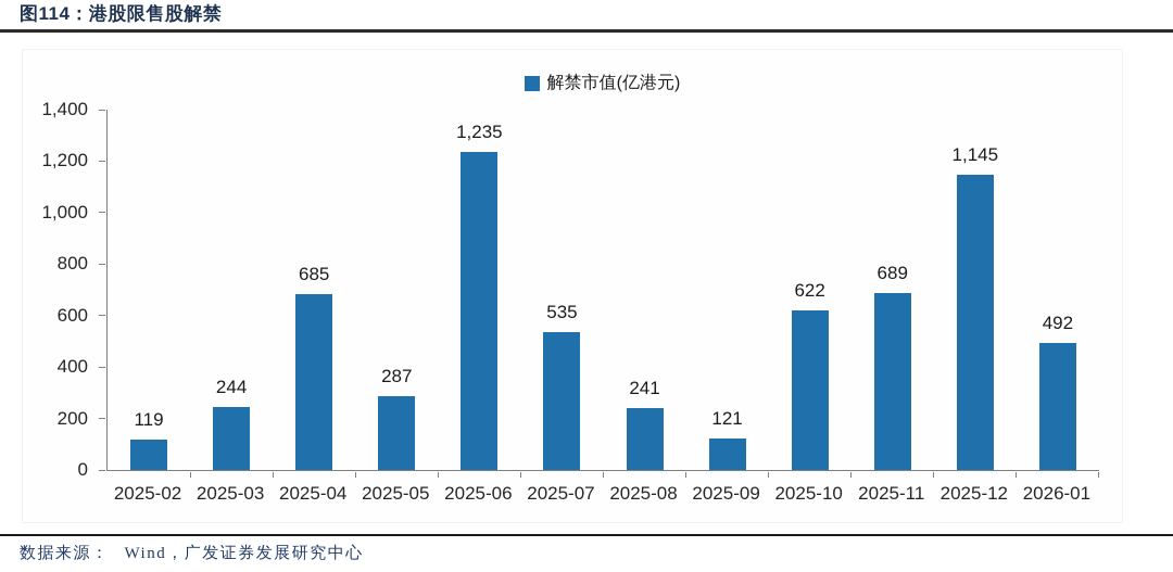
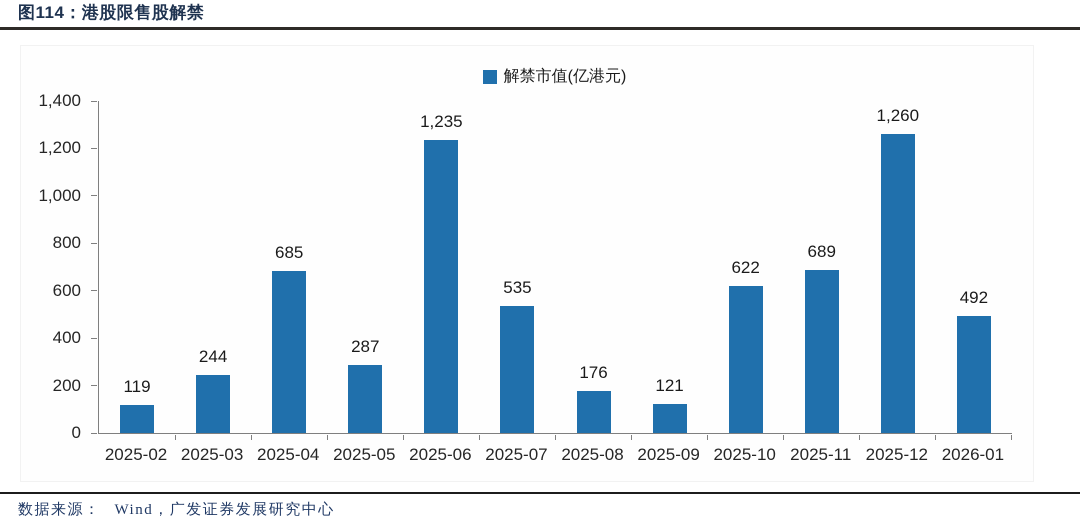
2025-08: 241 -> 176
2025-12: 1,145 -> 1,260
